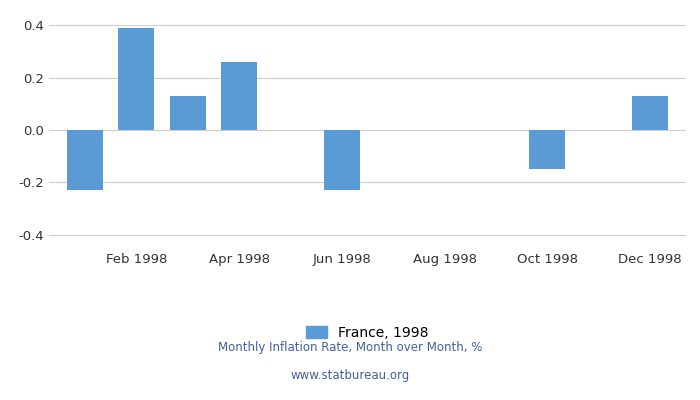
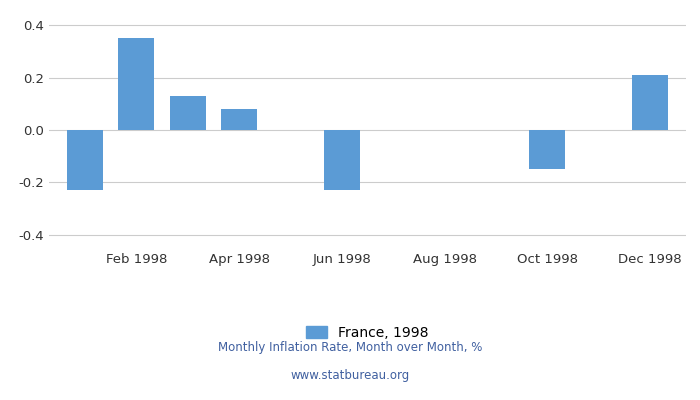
Feb 1998: 0.39 -> 0.35
Apr 1998: 0.26 -> 0.08
Dec 1998: 0.13 -> 0.21
